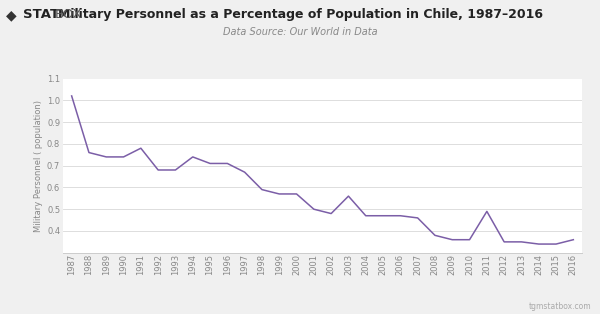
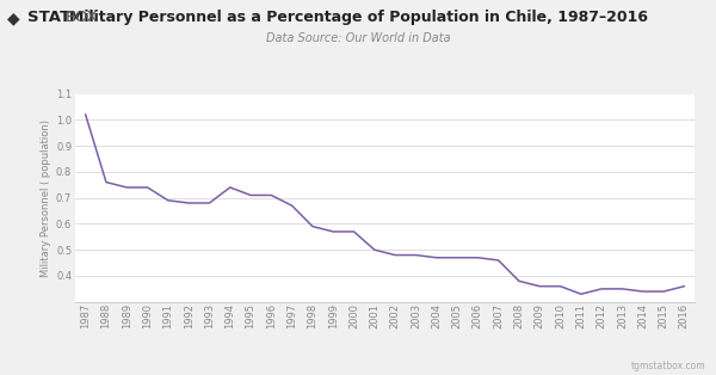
1991: 0.78 -> 0.69
2003: 0.56 -> 0.48
2011: 0.49 -> 0.33
